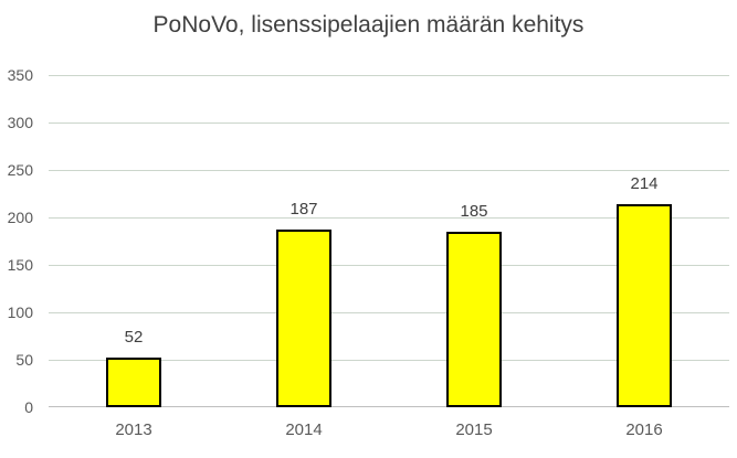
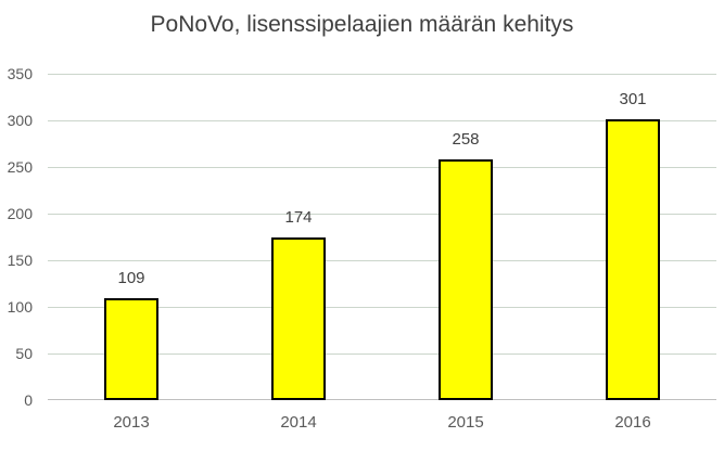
2013: 52 -> 109
2014: 187 -> 174
2015: 185 -> 258
2016: 214 -> 301
